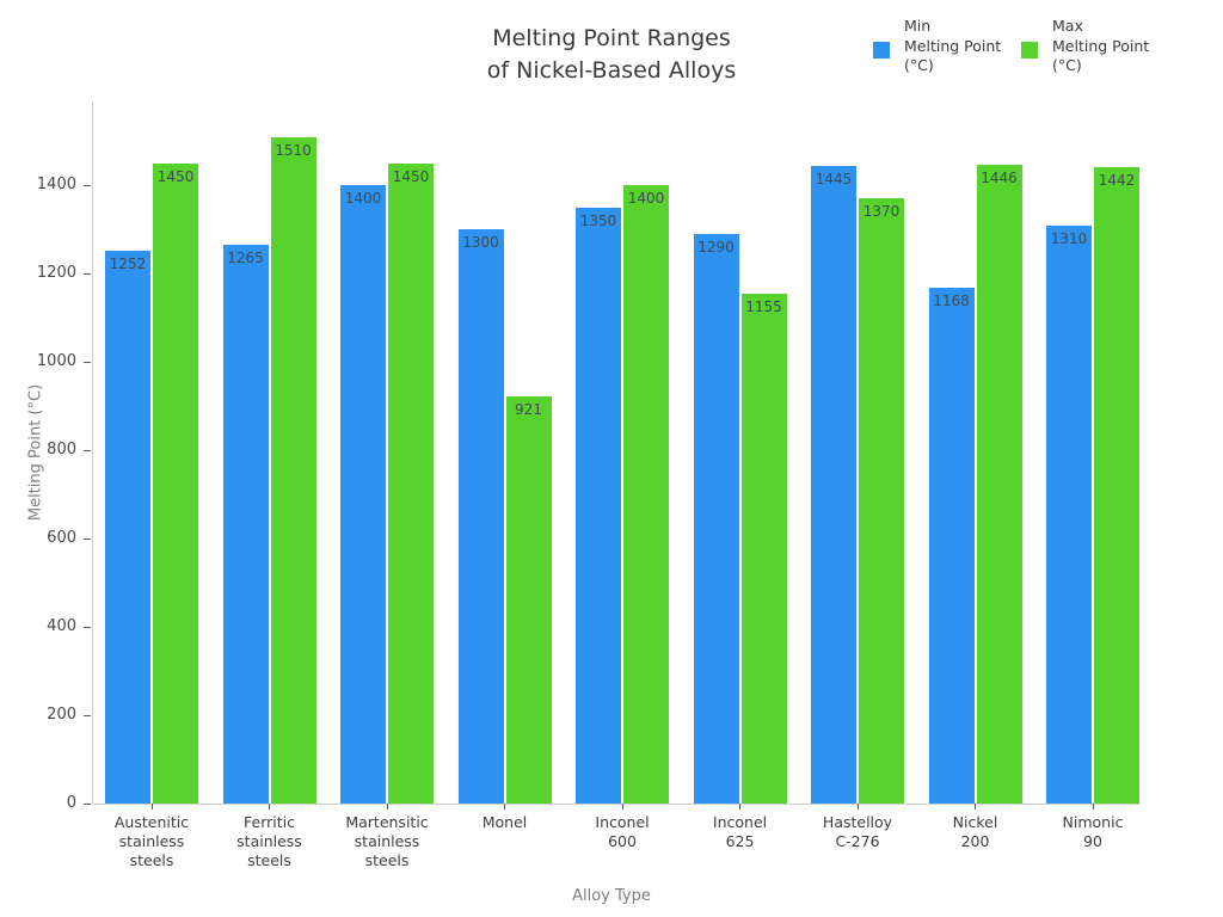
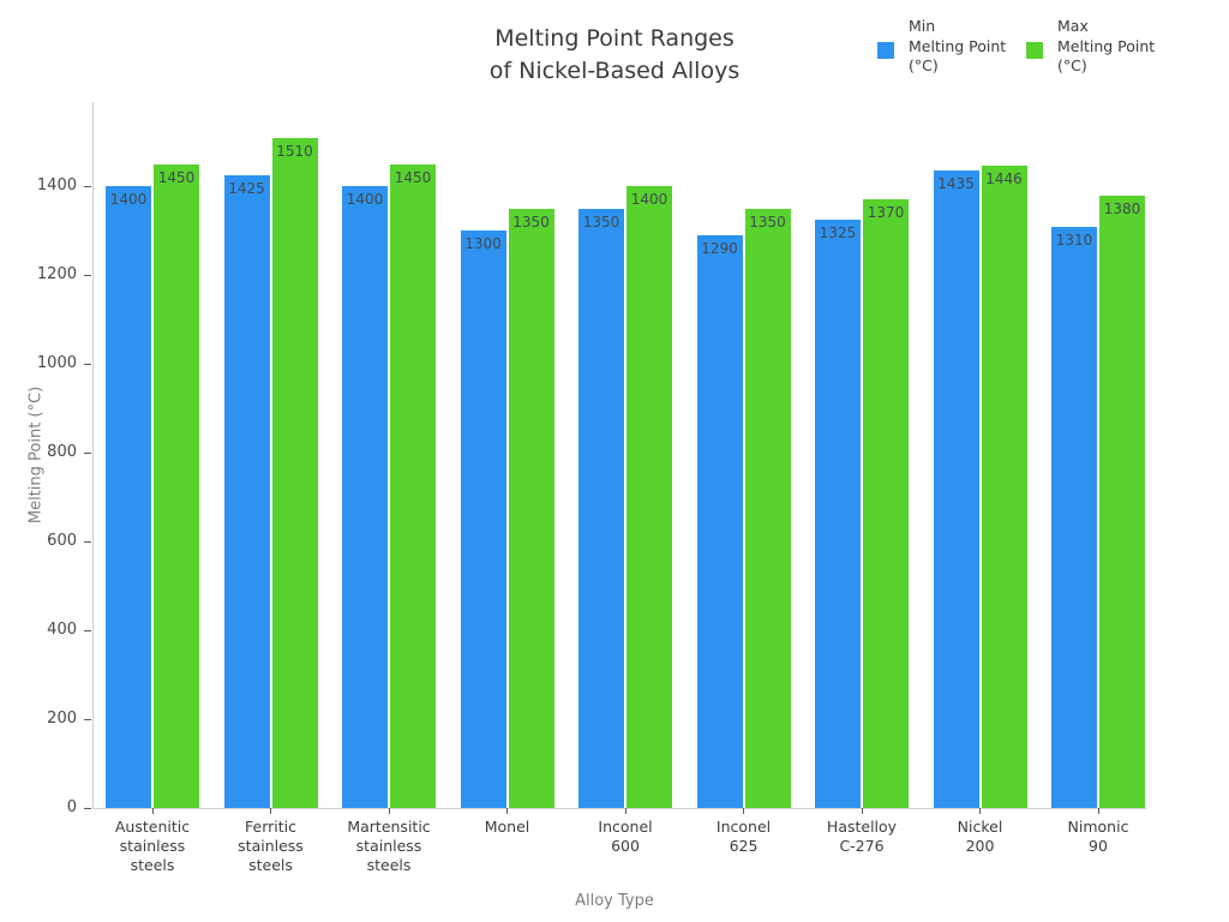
Min Melting Point (°C)/Austenitic stainless steels: 1252 -> 1400
Min Melting Point (°C)/Ferritic stainless steels: 1265 -> 1425
Max Melting Point (°C)/Monel: 921 -> 1350
Max Melting Point (°C)/Inconel 625: 1155 -> 1350
Min Melting Point (°C)/Hastelloy C-276: 1445 -> 1325
Min Melting Point (°C)/Nickel 200: 1168 -> 1435
Max Melting Point (°C)/Nimonic 90: 1442 -> 1380
